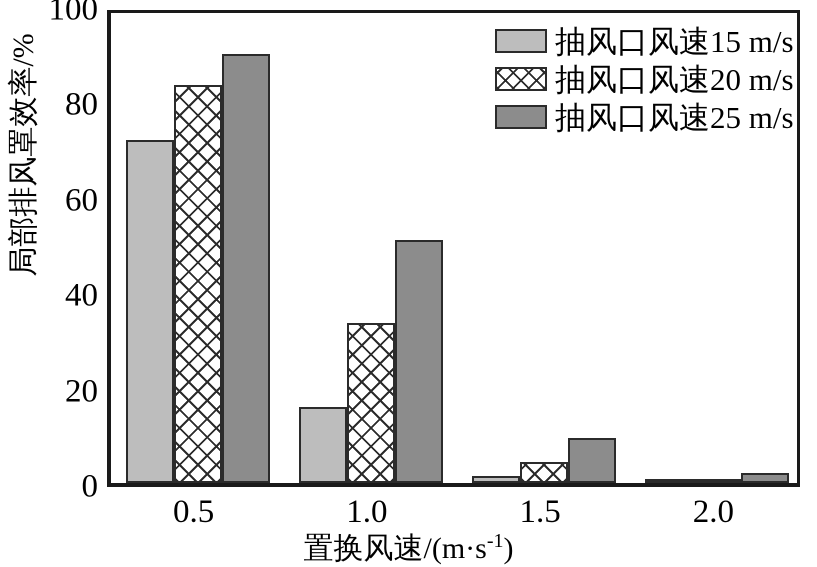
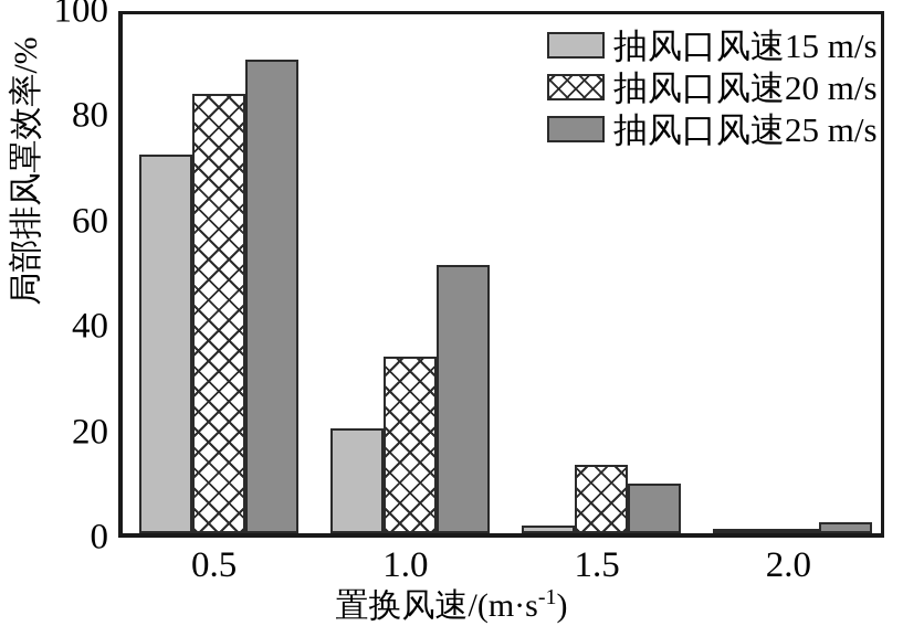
抽风口风速15 m/s/1.0: 16 -> 20
抽风口风速20 m/s/1.5: 4 -> 13
